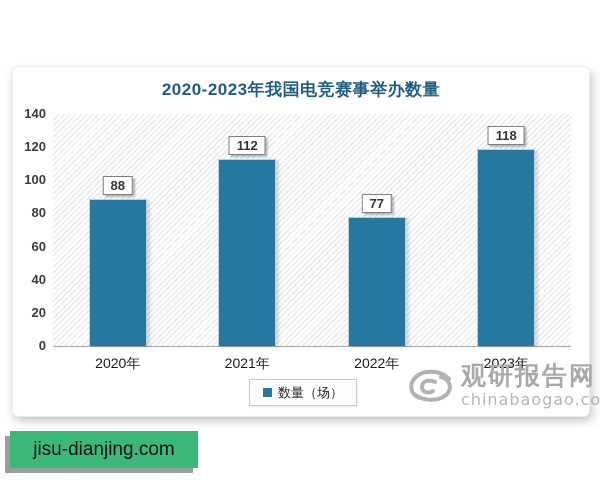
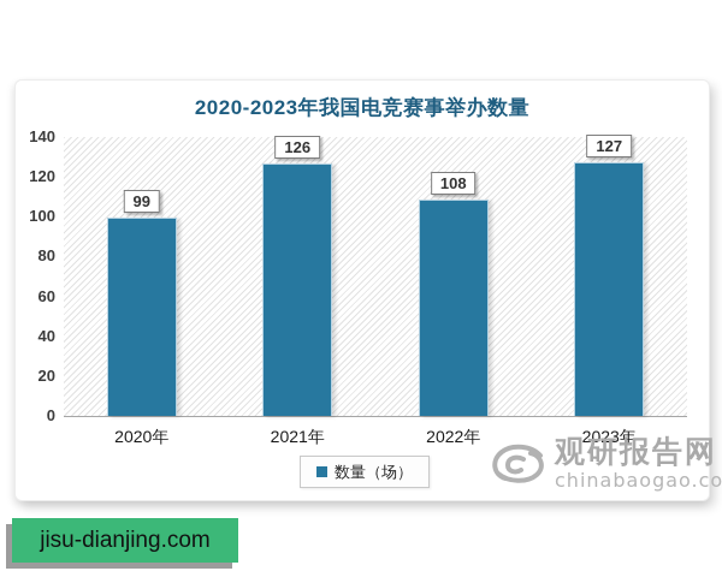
2020年: 88 -> 99
2021年: 112 -> 126
2022年: 77 -> 108
2023年: 118 -> 127
